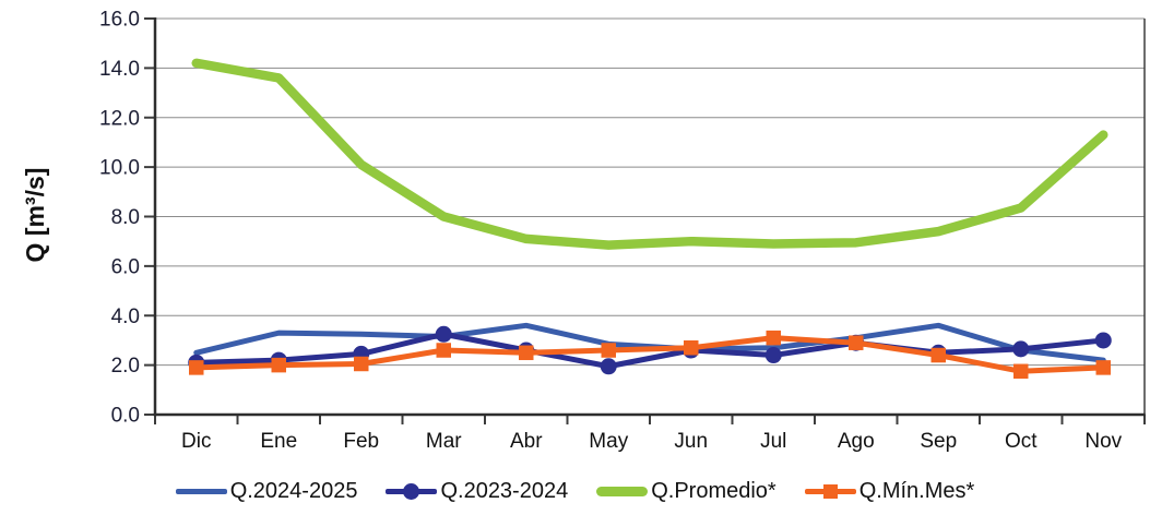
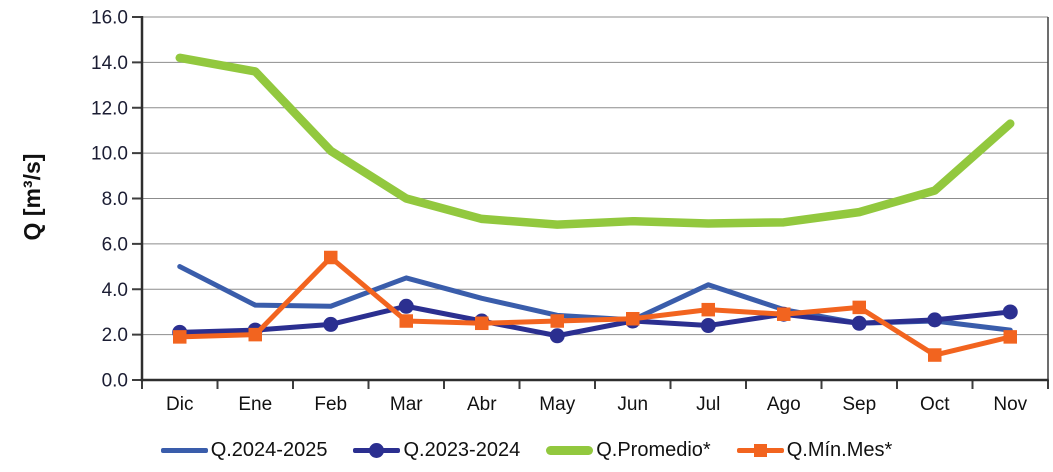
Q.2024-2025/Dic: 2.5 -> 5.0
Q.Mín.Mes*/Feb: 2.0 -> 5.4
Q.2024-2025/Mar: 3.1 -> 4.5
Q.2024-2025/Jul: 2.7 -> 4.2
Q.2024-2025/Sep: 3.6 -> 2.5
Q.Mín.Mes*/Sep: 2.4 -> 3.2
Q.Mín.Mes*/Oct: 1.8 -> 1.1
